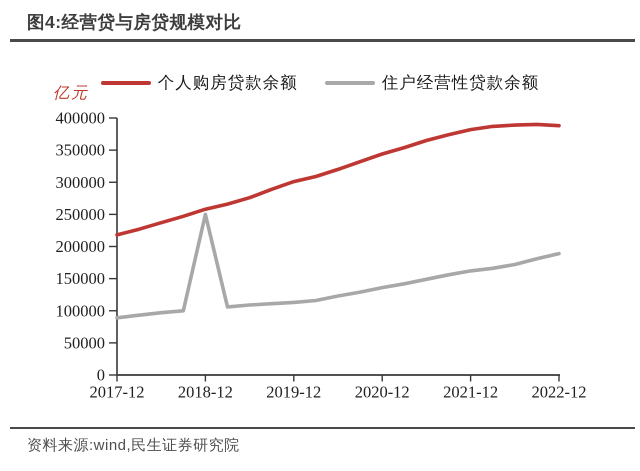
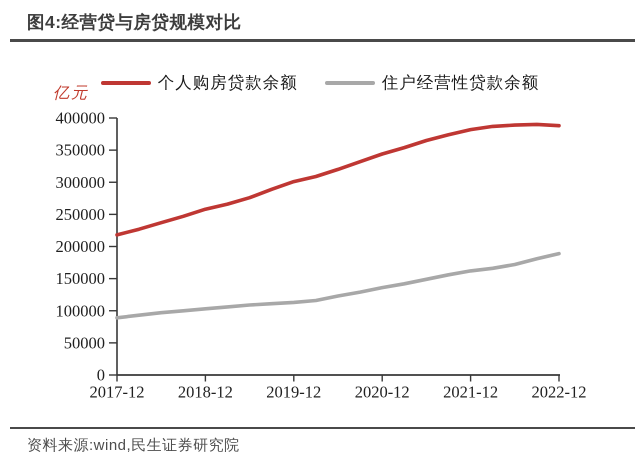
住户经营性贷款余额/2018-12: 250000 -> 100000
